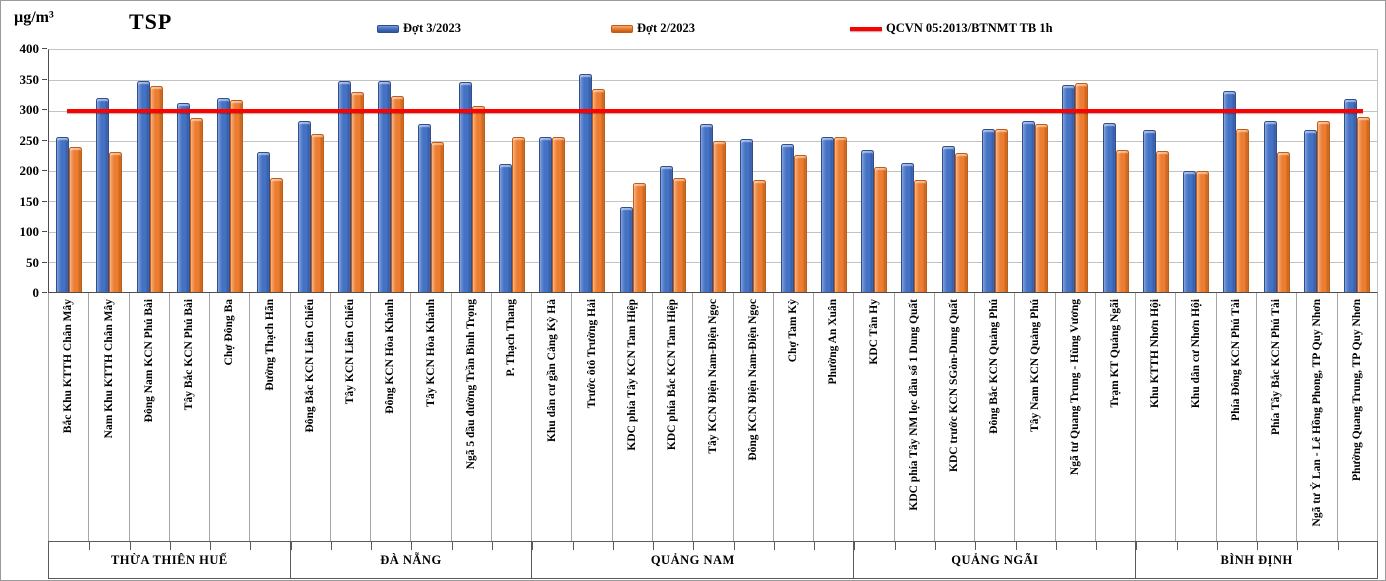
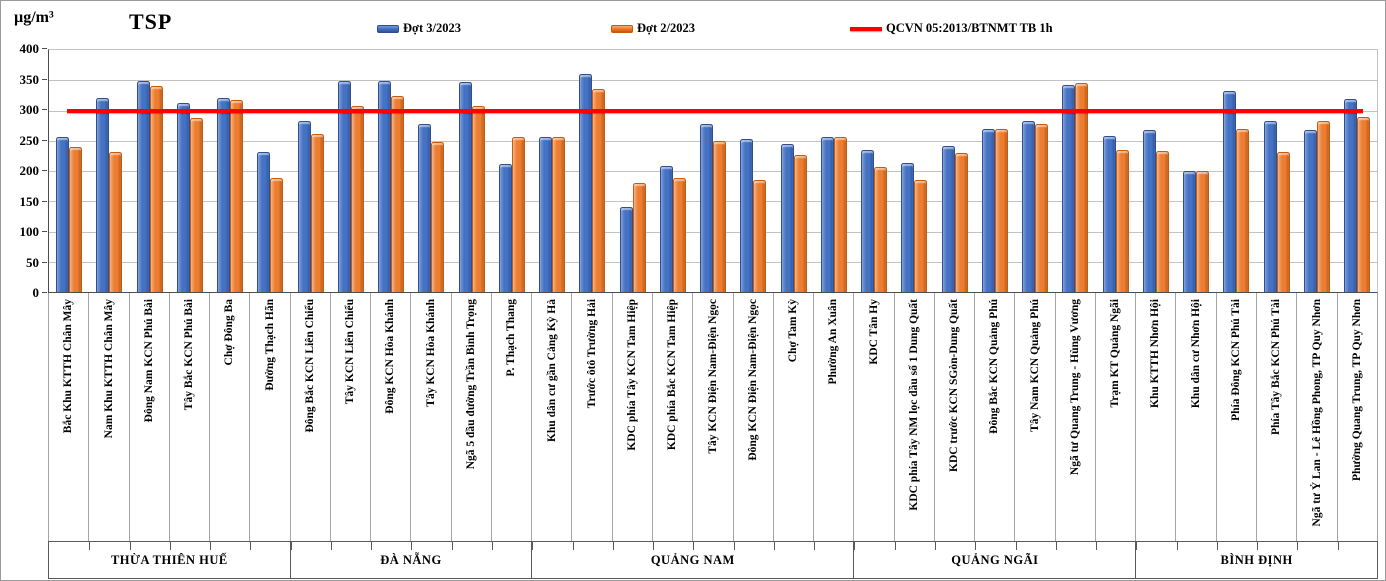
Đợt 2/2023/Tây KCN Liên Chiểu: 330 -> 310
Đợt 3/2023/Trạm KT Quảng Ngãi: 280 -> 260
